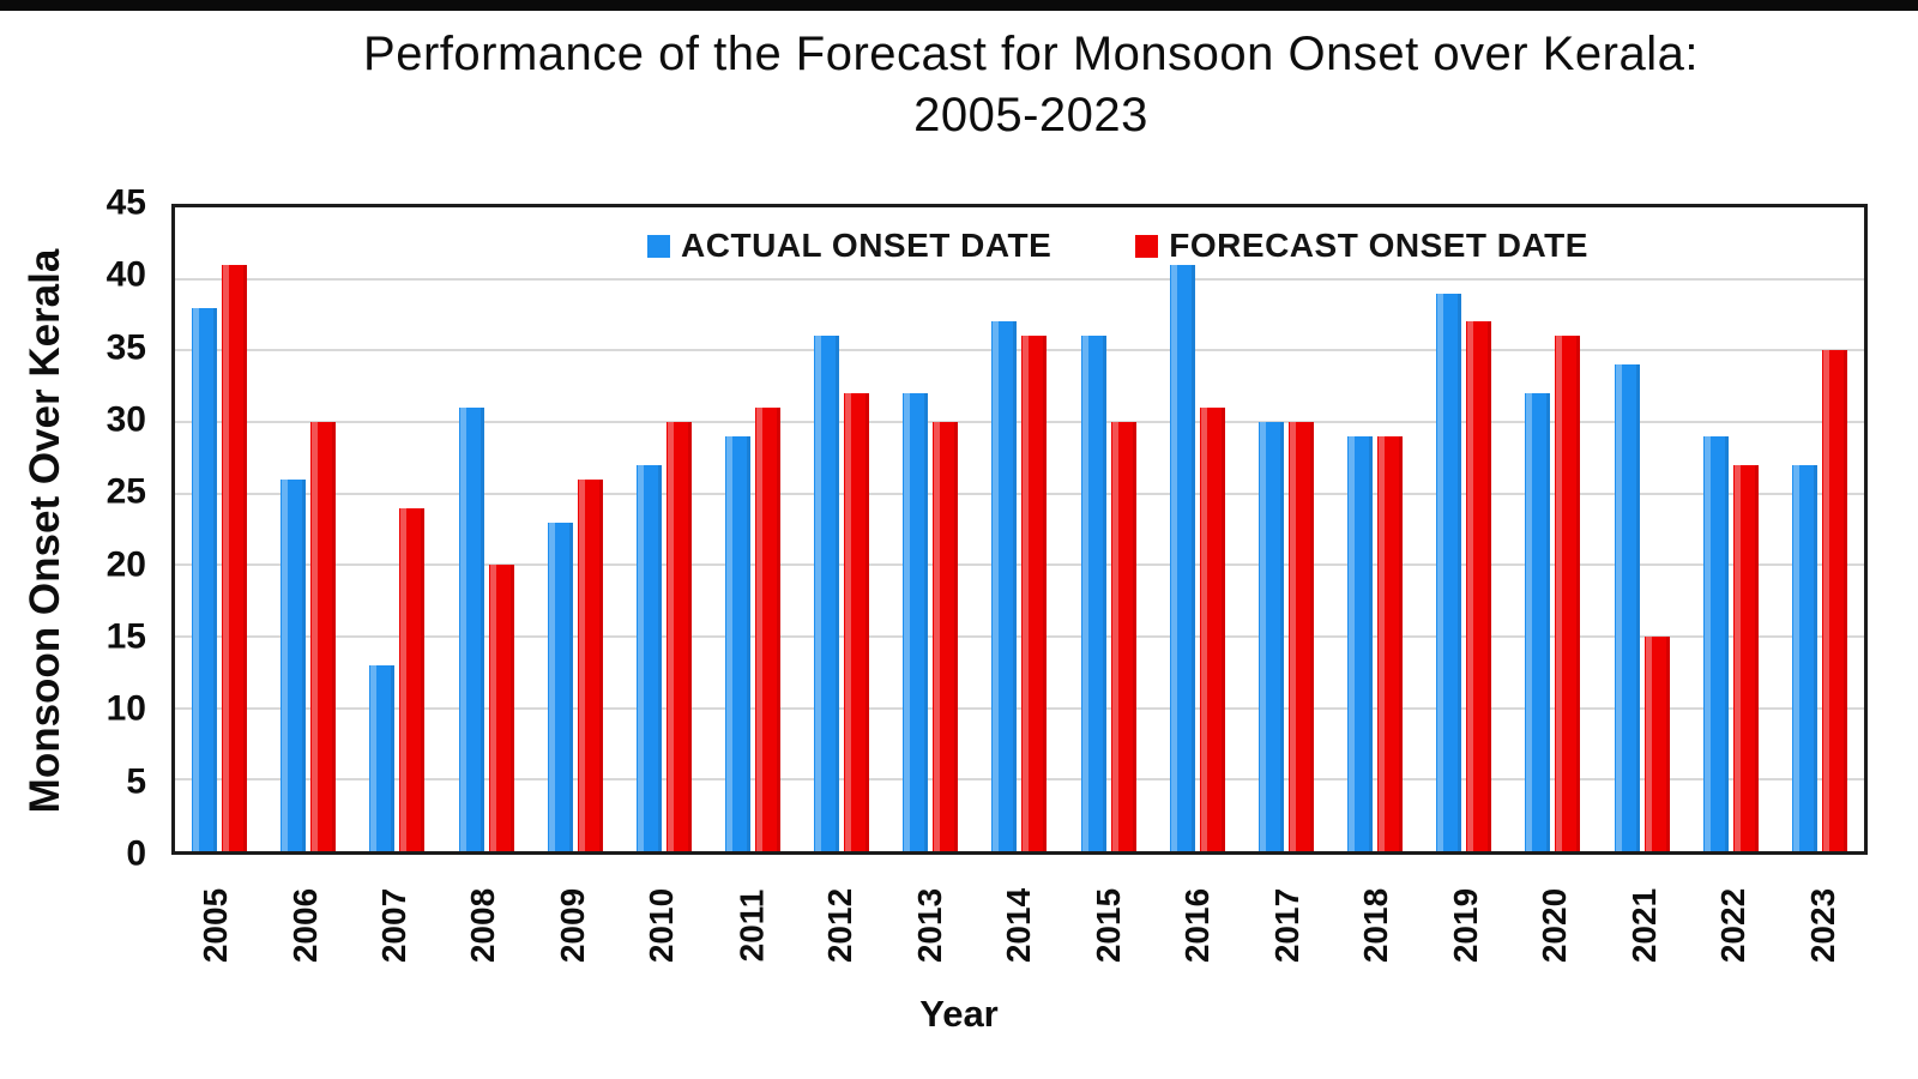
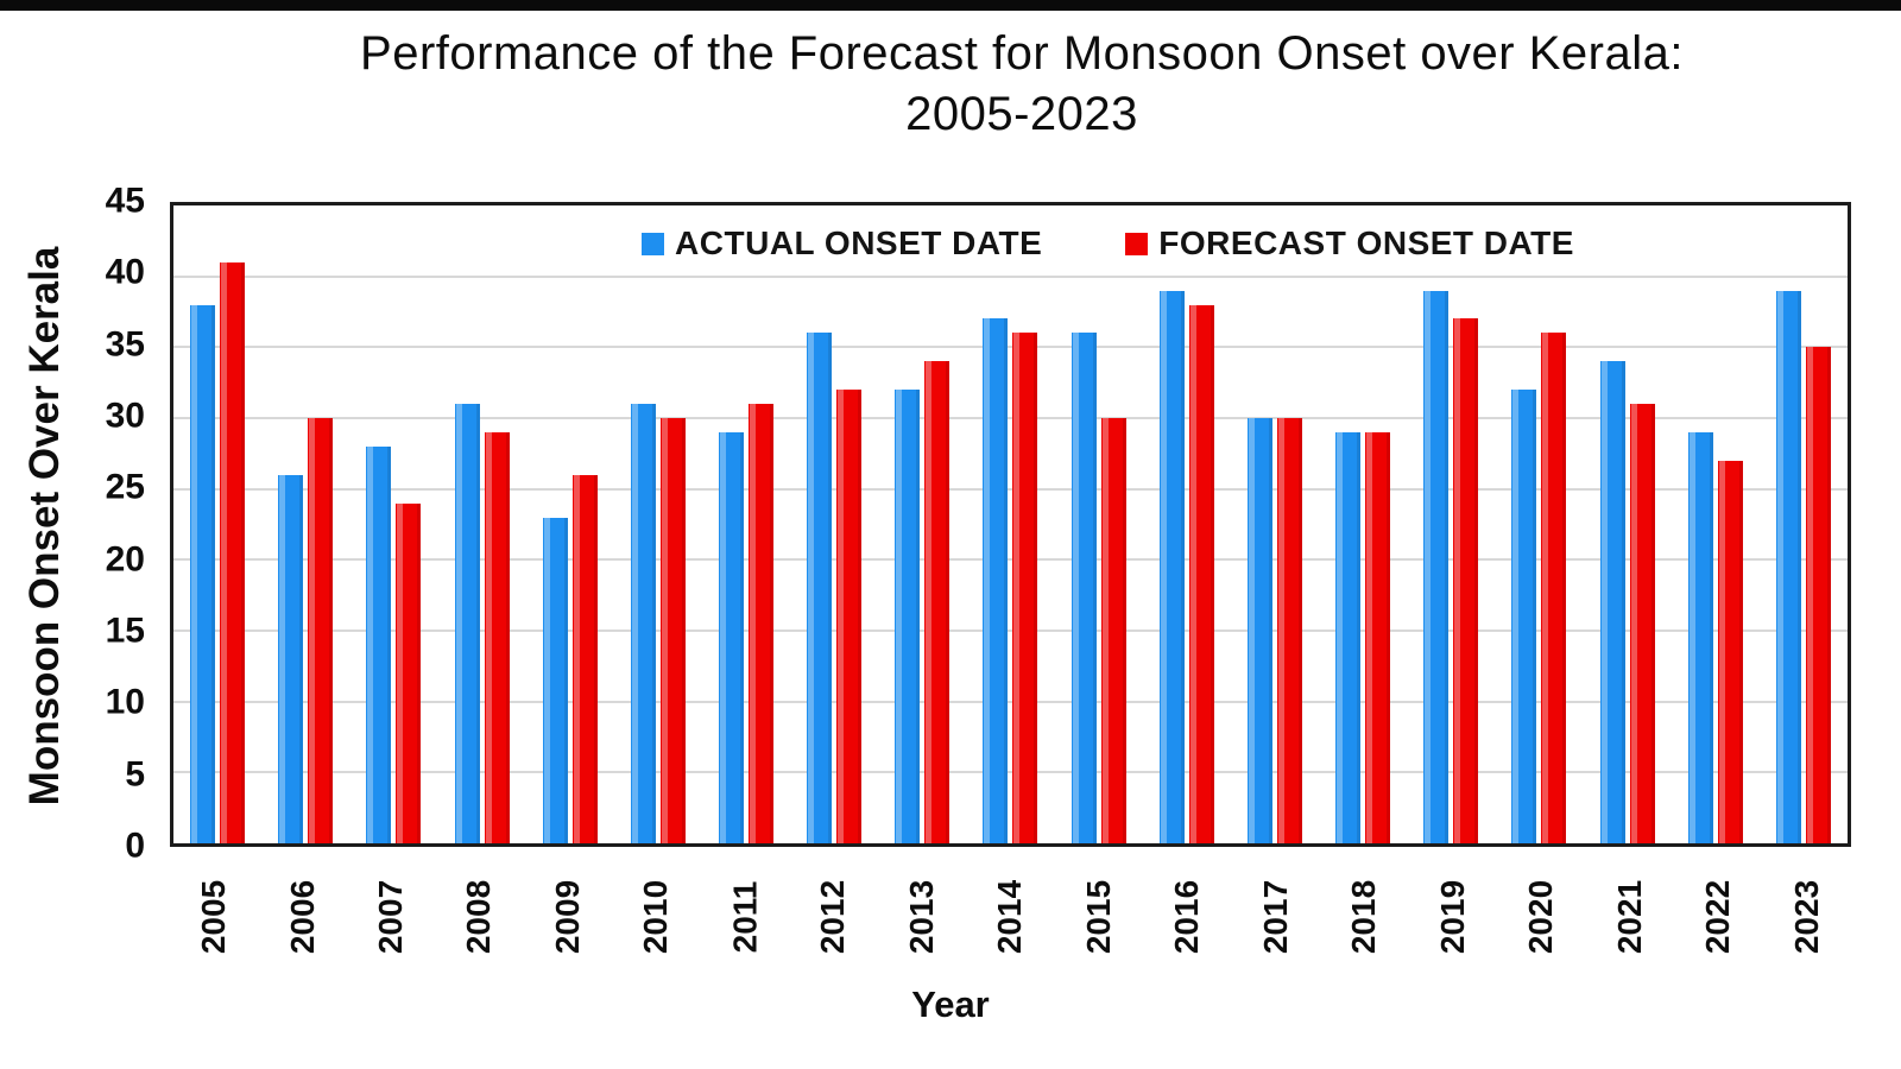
ACTUAL ONSET DATE/2007: 13 -> 28
FORECAST ONSET DATE/2008: 20 -> 29
ACTUAL ONSET DATE/2010: 27 -> 31
FORECAST ONSET DATE/2013: 30 -> 34
ACTUAL ONSET DATE/2016: 41 -> 39
FORECAST ONSET DATE/2016: 31 -> 38
FORECAST ONSET DATE/2021: 15 -> 31
ACTUAL ONSET DATE/2023: 27 -> 39
